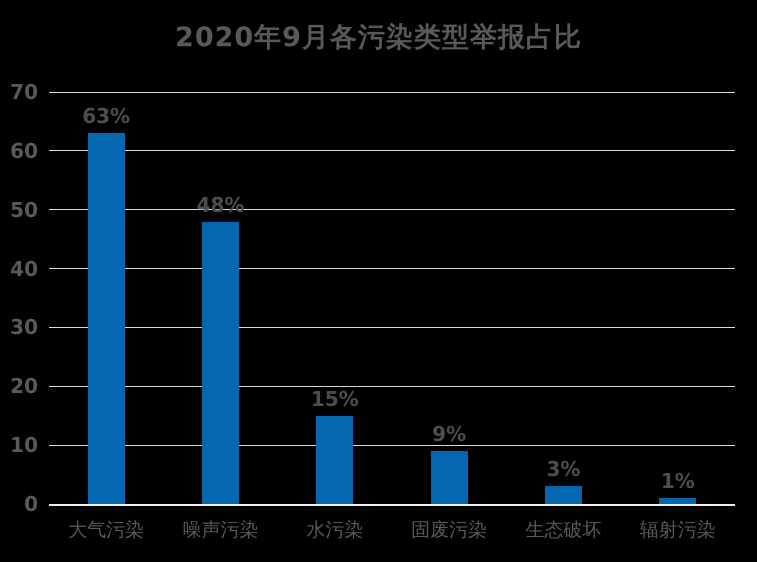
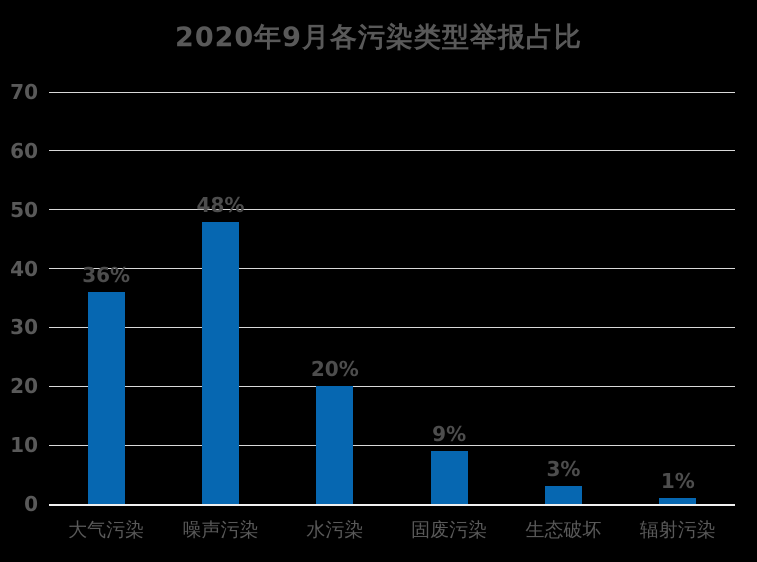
大气污染: 63% -> 36%
水污染: 15% -> 20%
